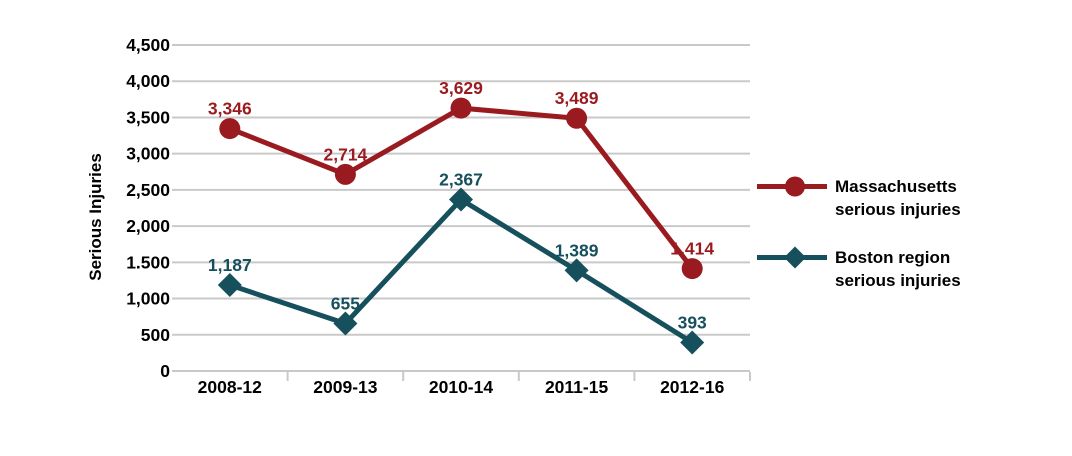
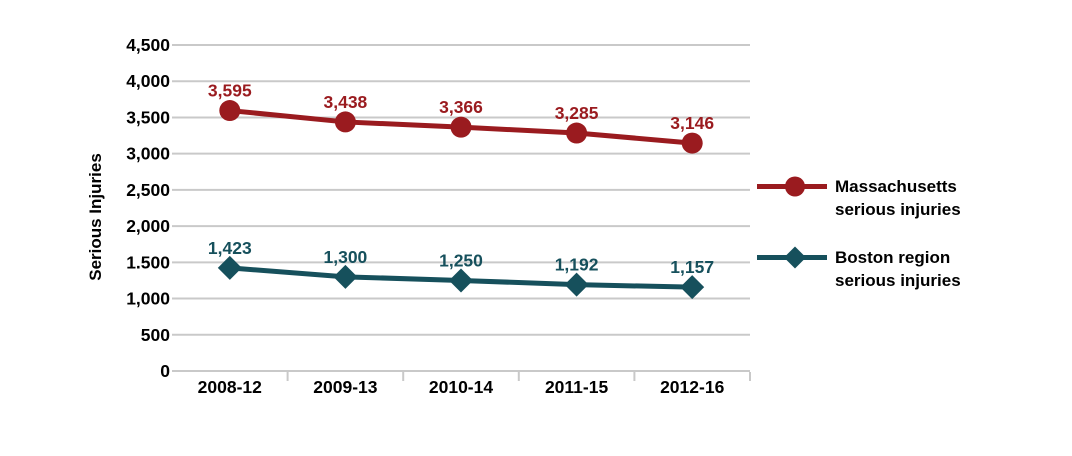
Massachusetts serious injuries/2008-12: 3,346 -> 3,595
Boston region serious injuries/2008-12: 1,187 -> 1,423
Massachusetts serious injuries/2009-13: 2,714 -> 3,438
Boston region serious injuries/2009-13: 655 -> 1,300
Massachusetts serious injuries/2010-14: 3,629 -> 3,366
Boston region serious injuries/2010-14: 2,367 -> 1,250
Massachusetts serious injuries/2011-15: 3,489 -> 3,285
Boston region serious injuries/2011-15: 1,389 -> 1,192
Massachusetts serious injuries/2012-16: 1,414 -> 3,146
Boston region serious injuries/2012-16: 393 -> 1,157
